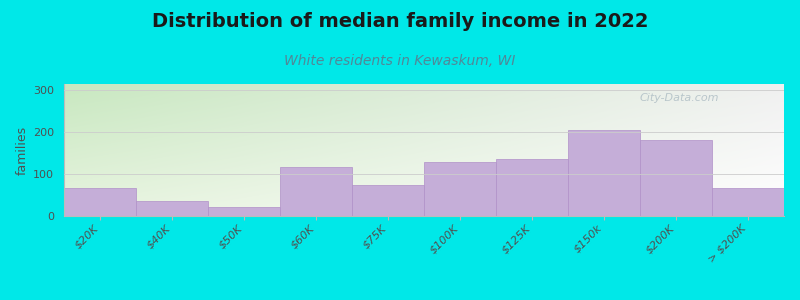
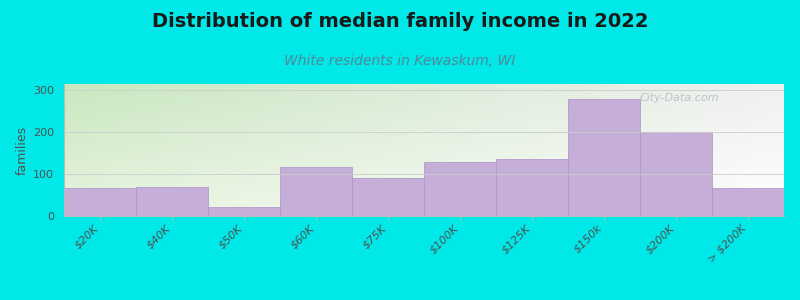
$40K: 35 -> 70
$75K: 75 -> 90
$150k: 205 -> 280
$200K: 182 -> 200
